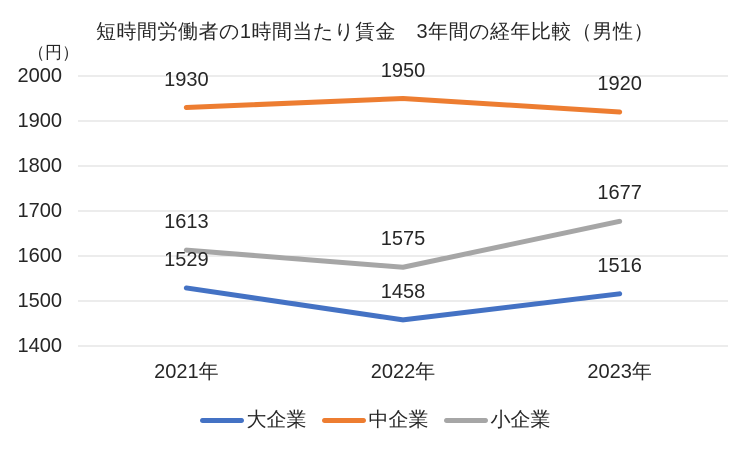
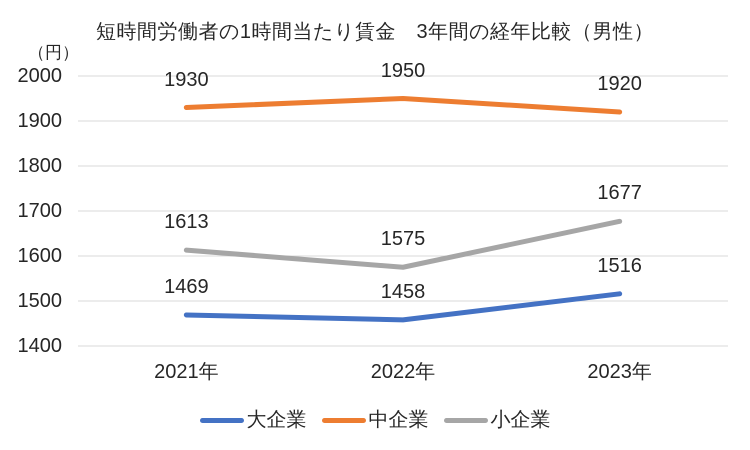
大企業/2021年: 1529 -> 1469
